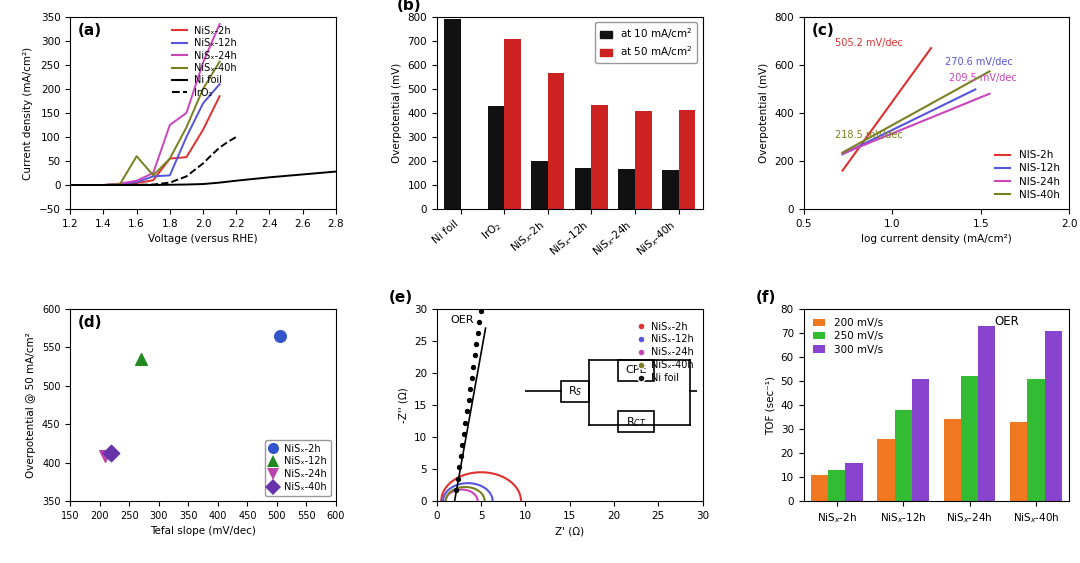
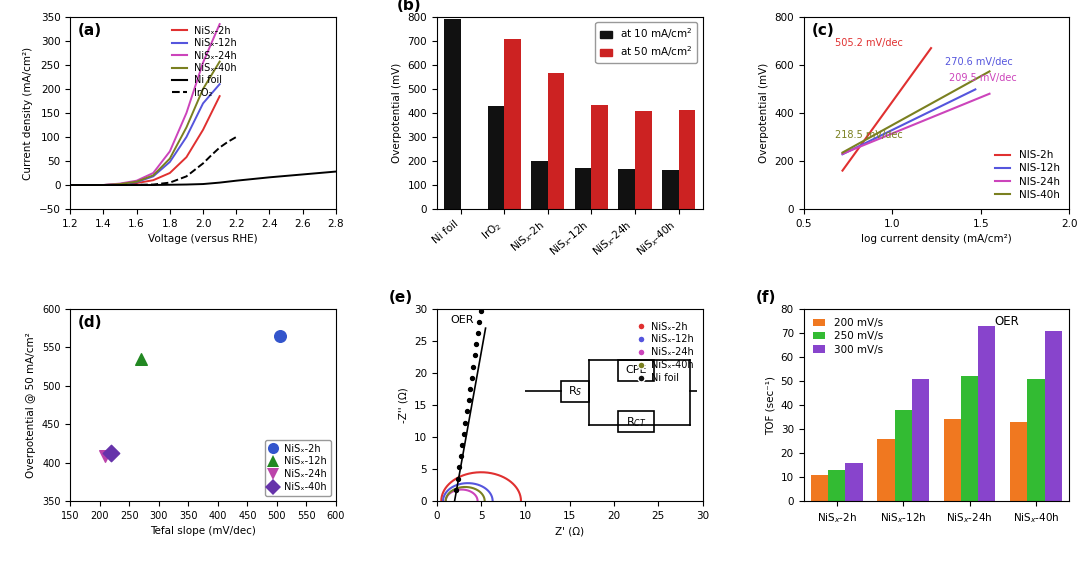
NiSₓ-40h/1.6: 60 -> 7
NiSₓ-2h/1.8: 55 -> 25
NiSₓ-12h/1.8: 20 -> 48
NiSₓ-24h/1.8: 125 -> 70
